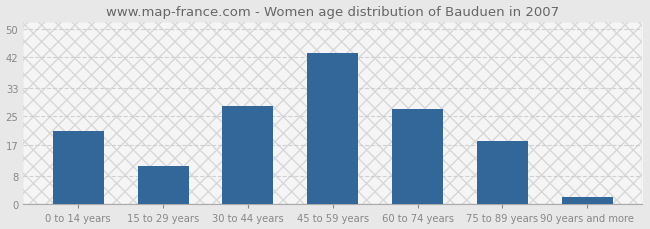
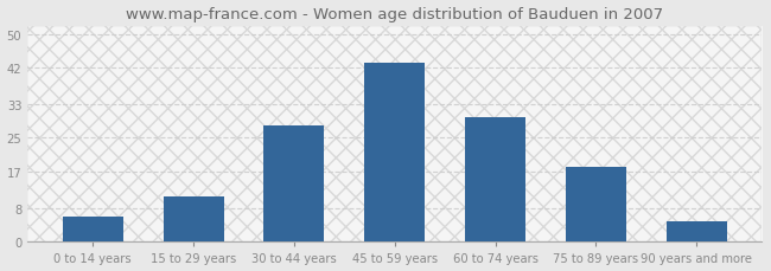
0 to 14 years: 21 -> 6
60 to 74 years: 27 -> 30
90 years and more: 2 -> 5
